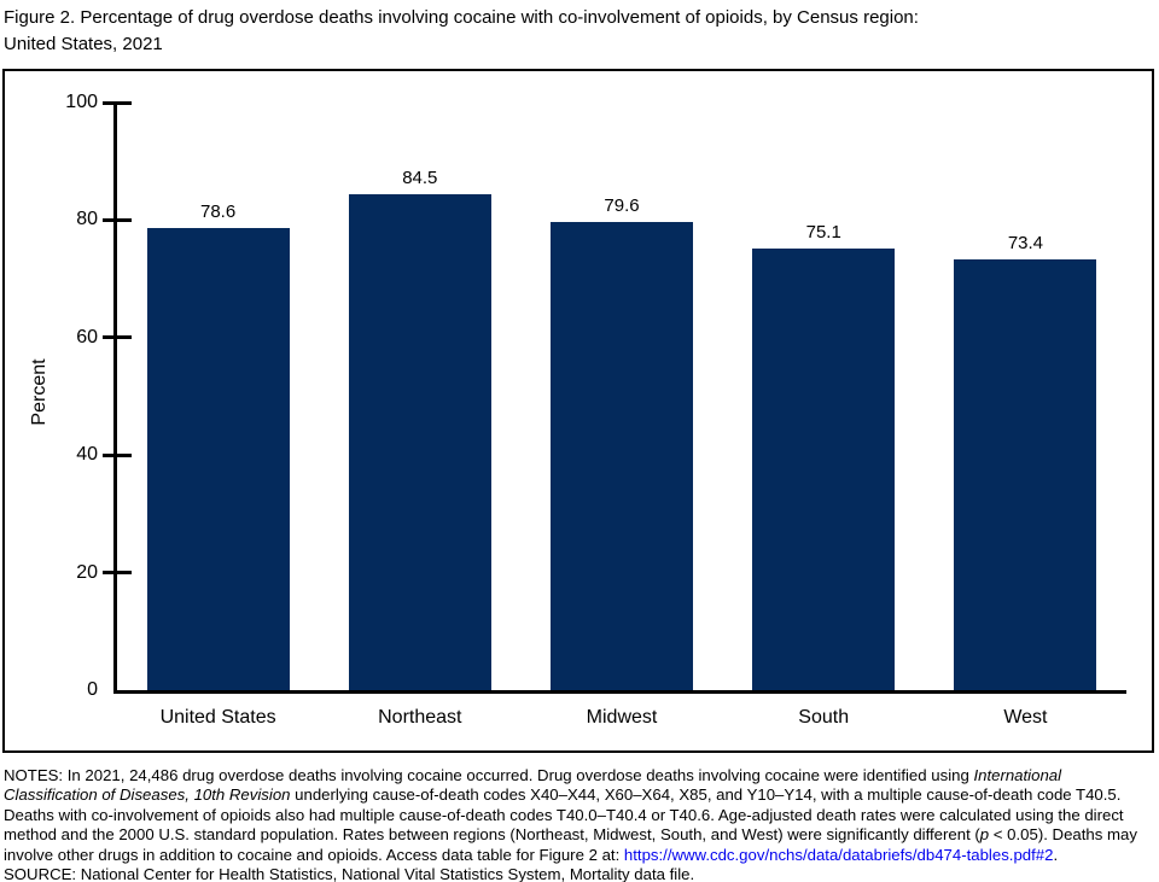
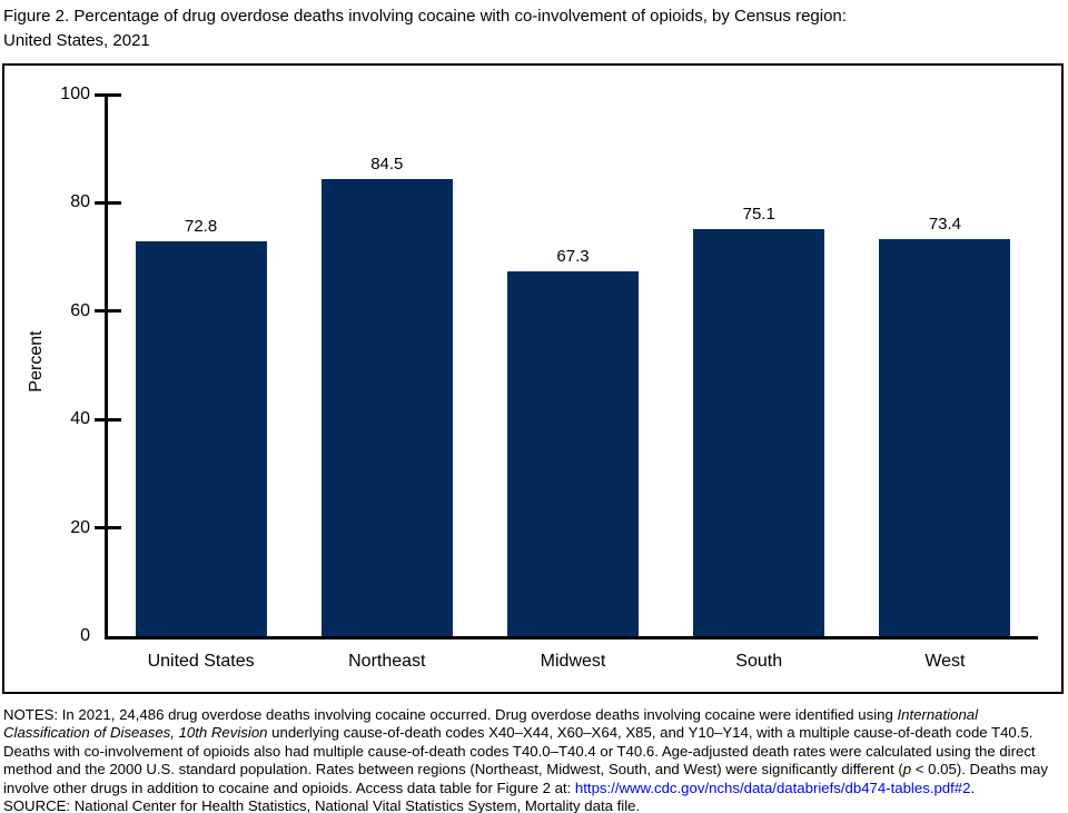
United States: 78.6 -> 72.8
Midwest: 79.6 -> 67.3
